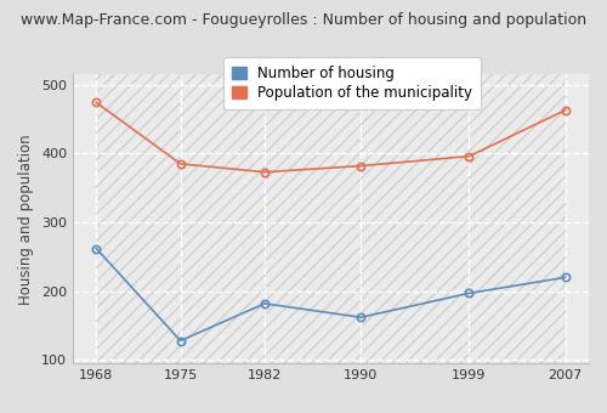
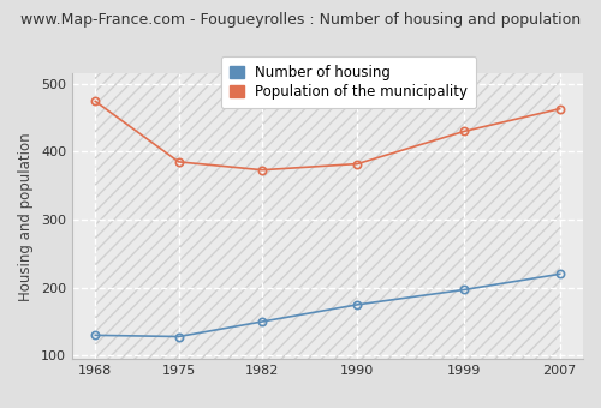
Number of housing/1968: 262 -> 130
Number of housing/1982: 182 -> 150
Number of housing/1990: 162 -> 175
Population of the municipality/1999: 396 -> 430
